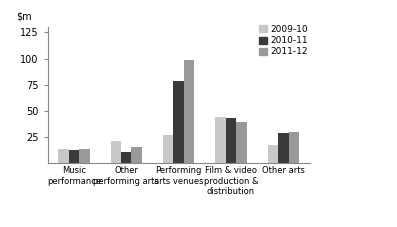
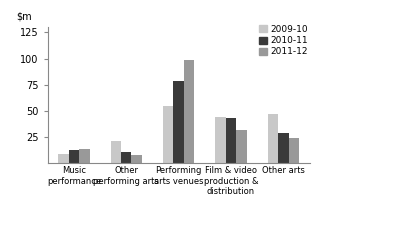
2009-10/Music performance: 14 -> 9
2011-12/Other performing arts: 16 -> 8
2009-10/Performing arts venues: 27 -> 55
2011-12/Film & video production & distribution: 40 -> 32
2009-10/Other arts: 18 -> 47
2011-12/Other arts: 30 -> 24
